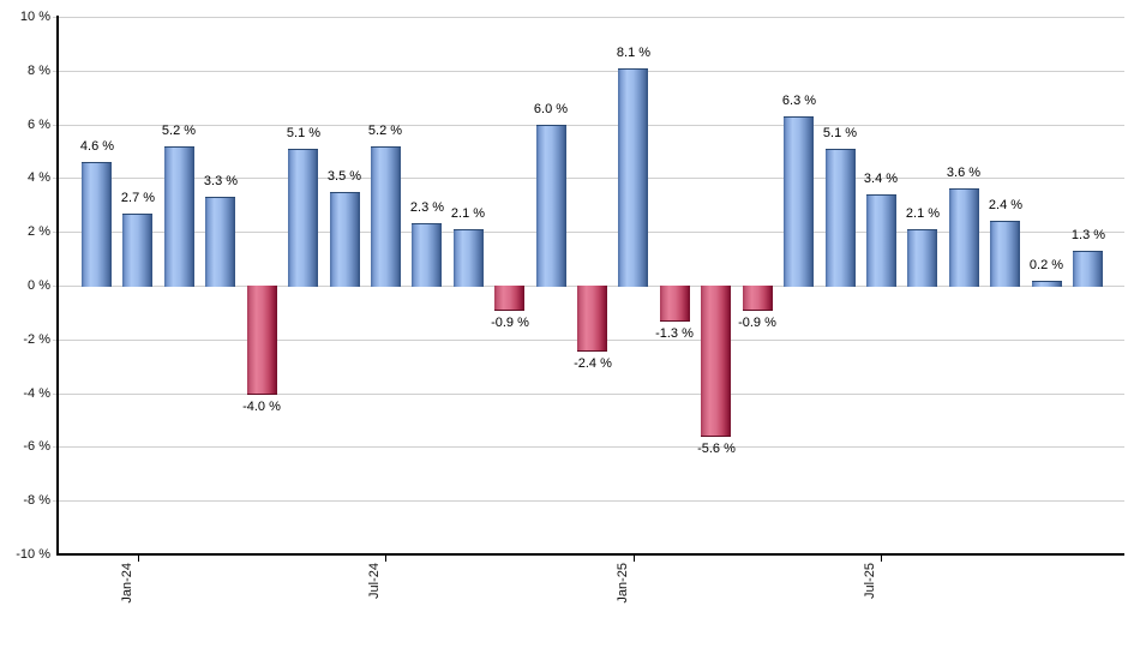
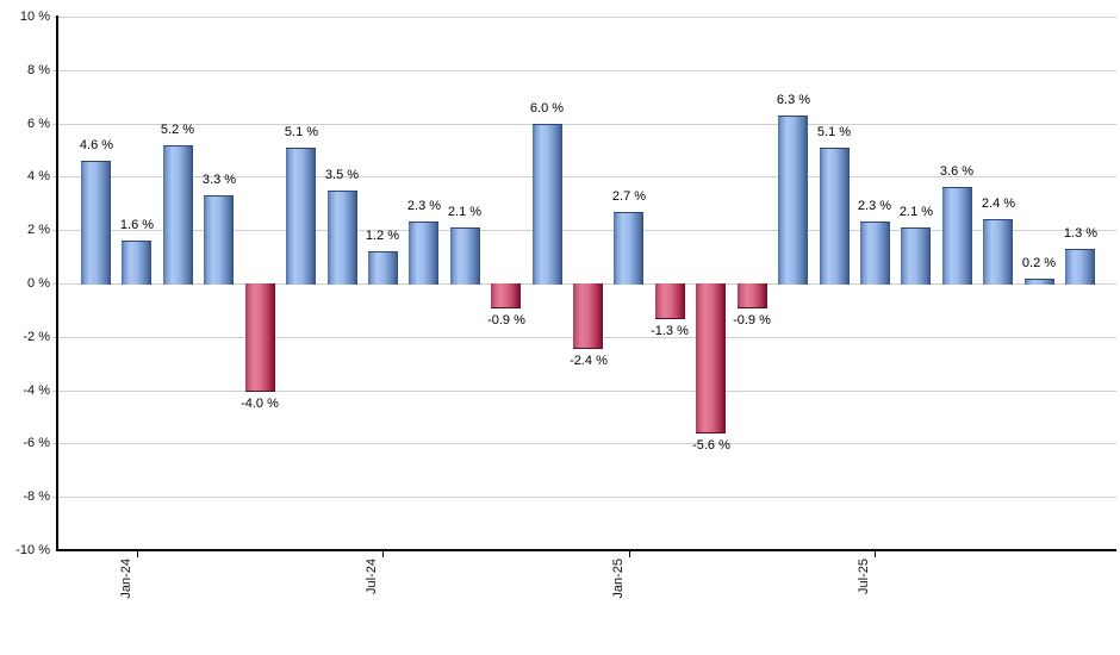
Jan-24: 2.7 -> 1.6
Jul-24: 5.2 -> 1.2
Jan-25: 8.1 -> 2.7
Jul-25: 3.4 -> 2.3
